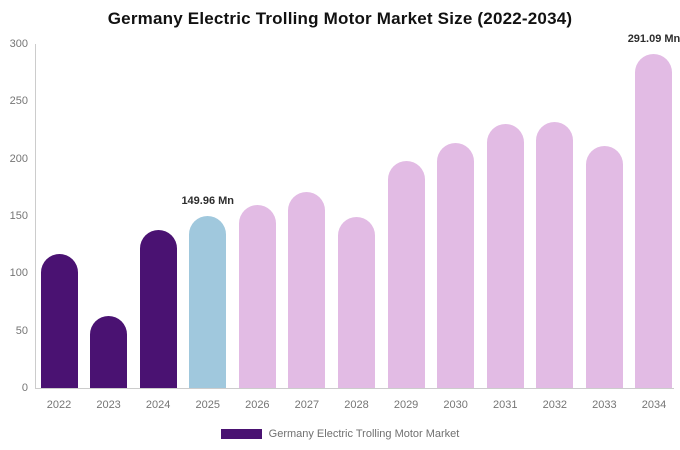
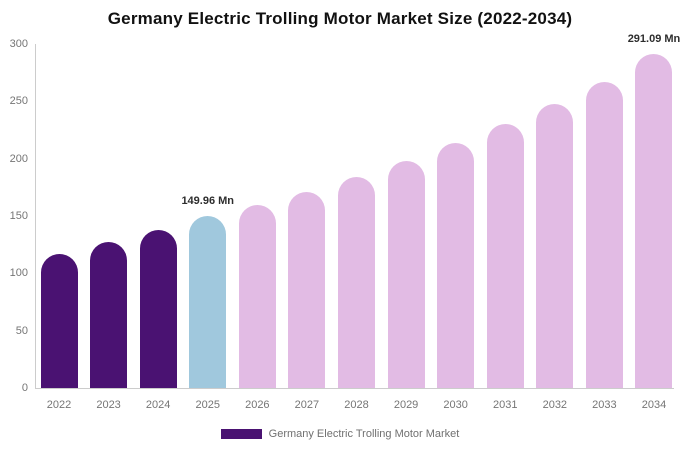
2023: 63 -> 127
2028: 149 -> 184
2032: 232 -> 248
2033: 211 -> 267
